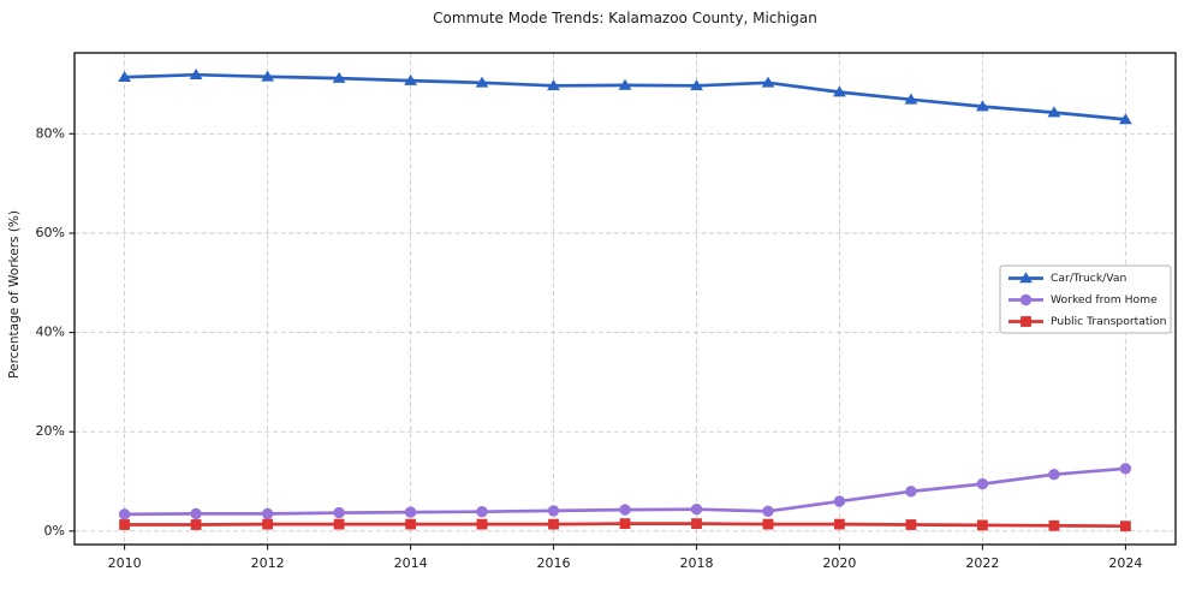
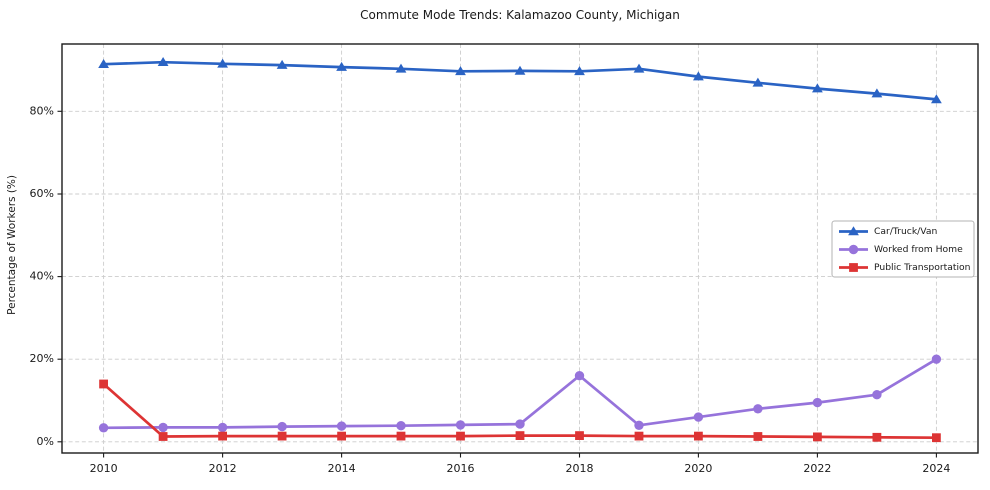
Public Transportation/2010: 1% -> 14%
Worked from Home/2018: 4% -> 16%
Worked from Home/2024: 13% -> 20%
